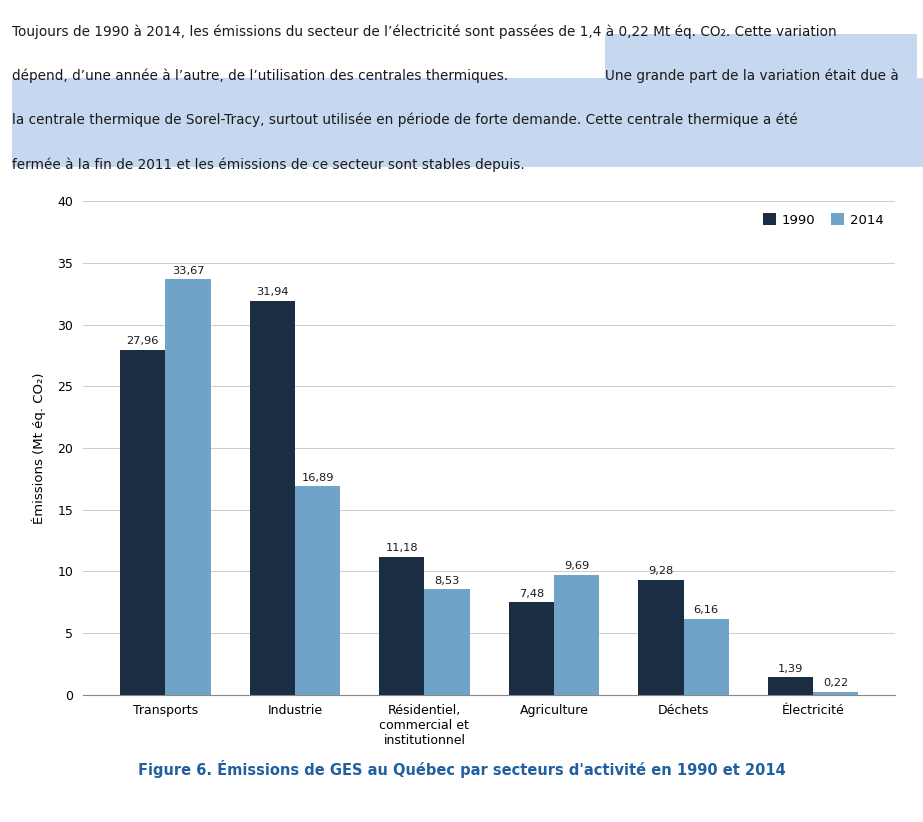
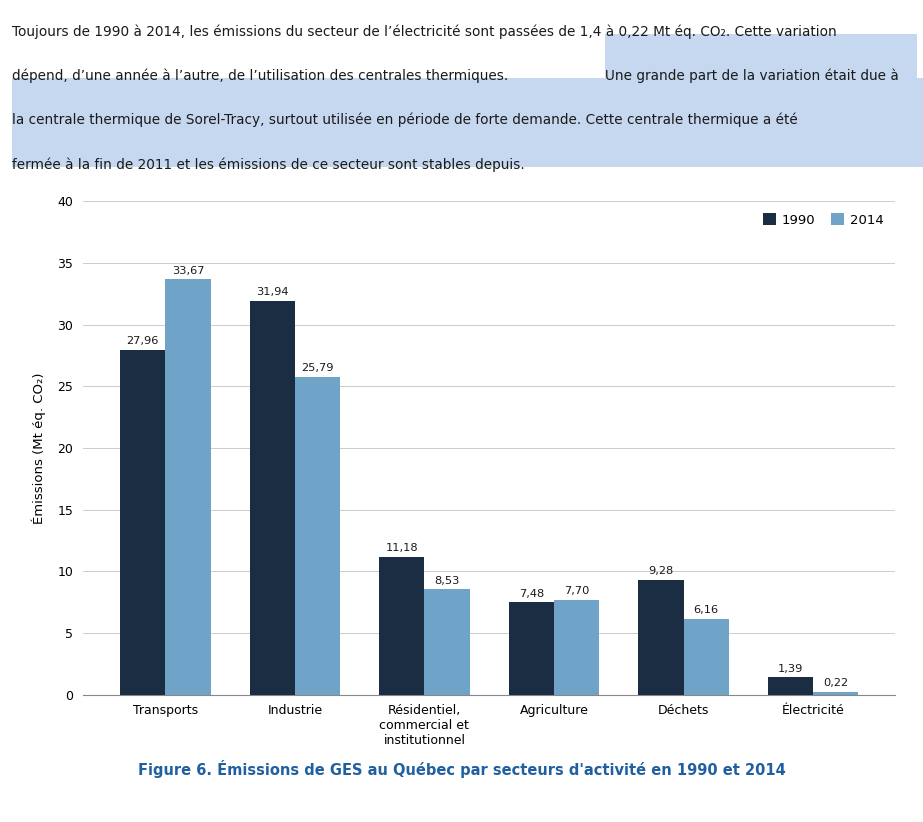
2014/Industrie: 16,89 -> 25,79
2014/Agriculture: 9,69 -> 7,70
